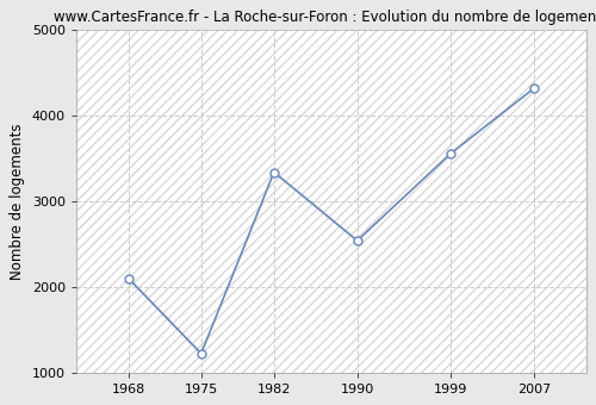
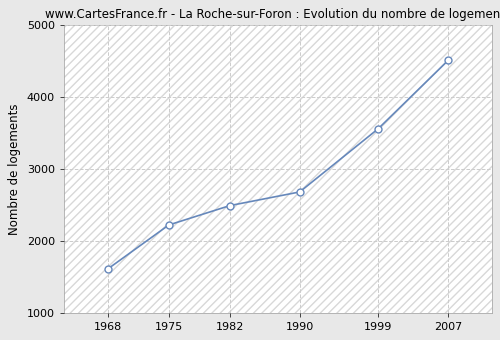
1968: 2100 -> 1610
1975: 1220 -> 2220
1982: 3340 -> 2490
1990: 2540 -> 2680
2007: 4320 -> 4510
